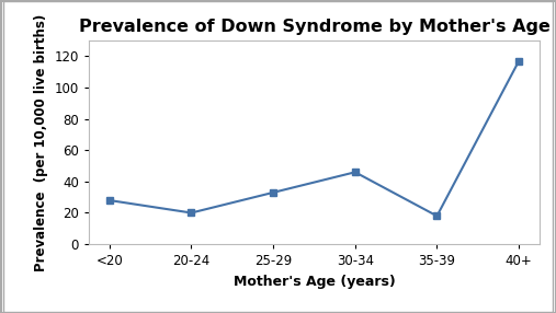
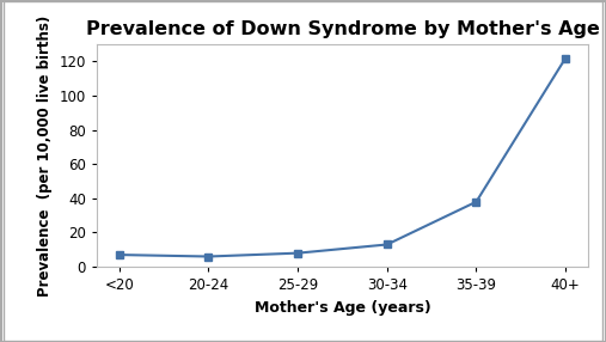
<20: 28 -> 7
20-24: 20 -> 6
25-29: 33 -> 8
30-34: 46 -> 13
35-39: 18 -> 38
40+: 117 -> 122
